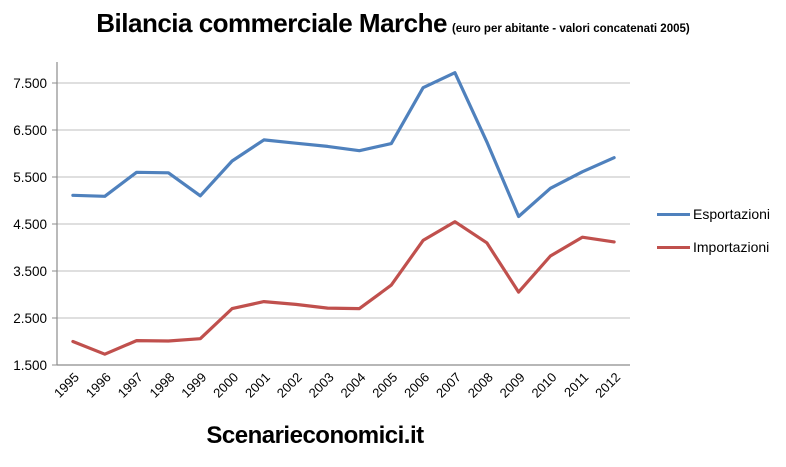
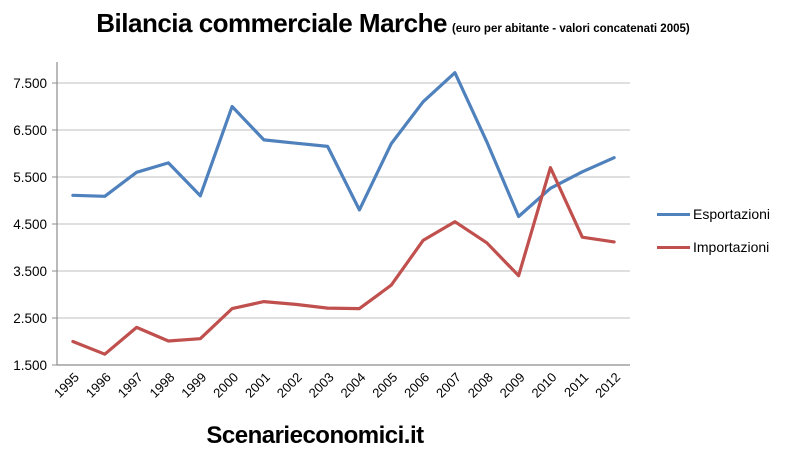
Importazioni/1997: 2000 -> 2300
Esportazioni/1998: 5600 -> 5800
Esportazioni/2000: 5800 -> 7000
Esportazioni/2004: 6100 -> 4800
Esportazioni/2006: 7400 -> 7100
Importazioni/2009: 3000 -> 3400
Importazioni/2010: 3800 -> 5700
